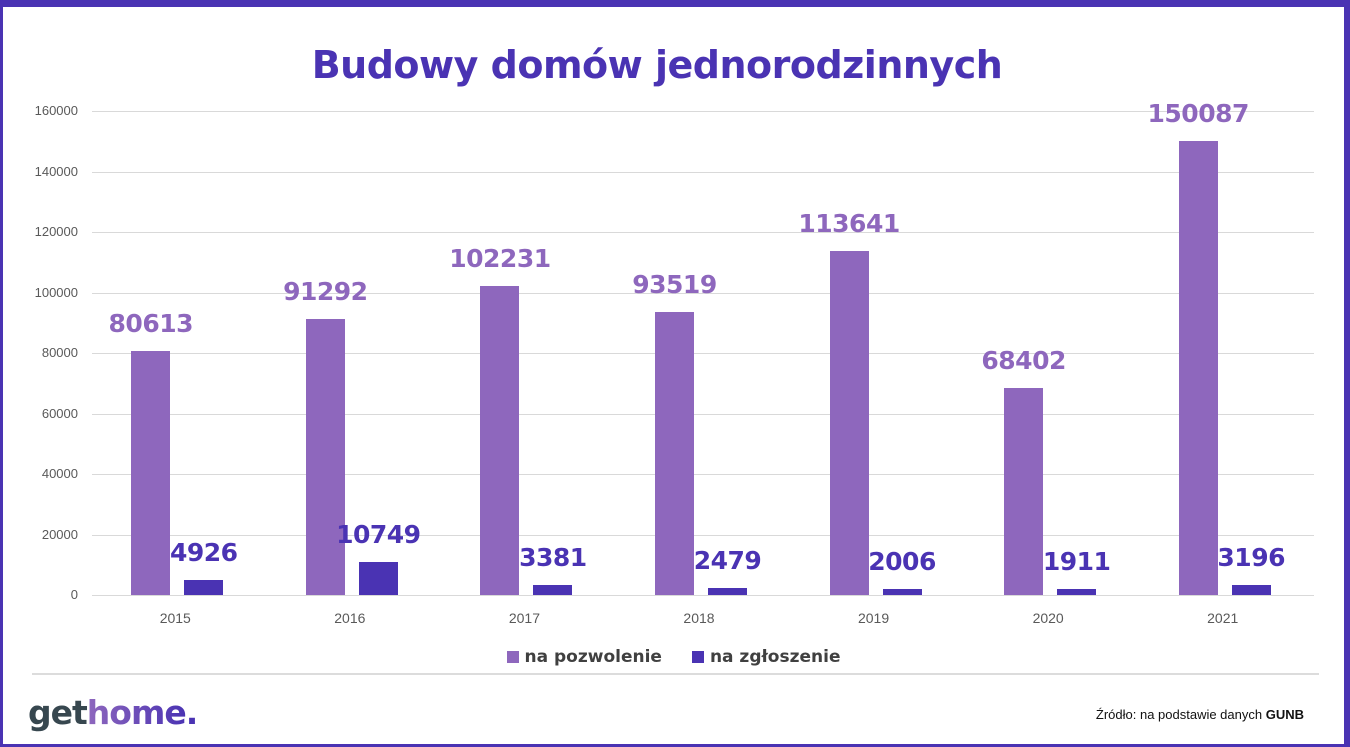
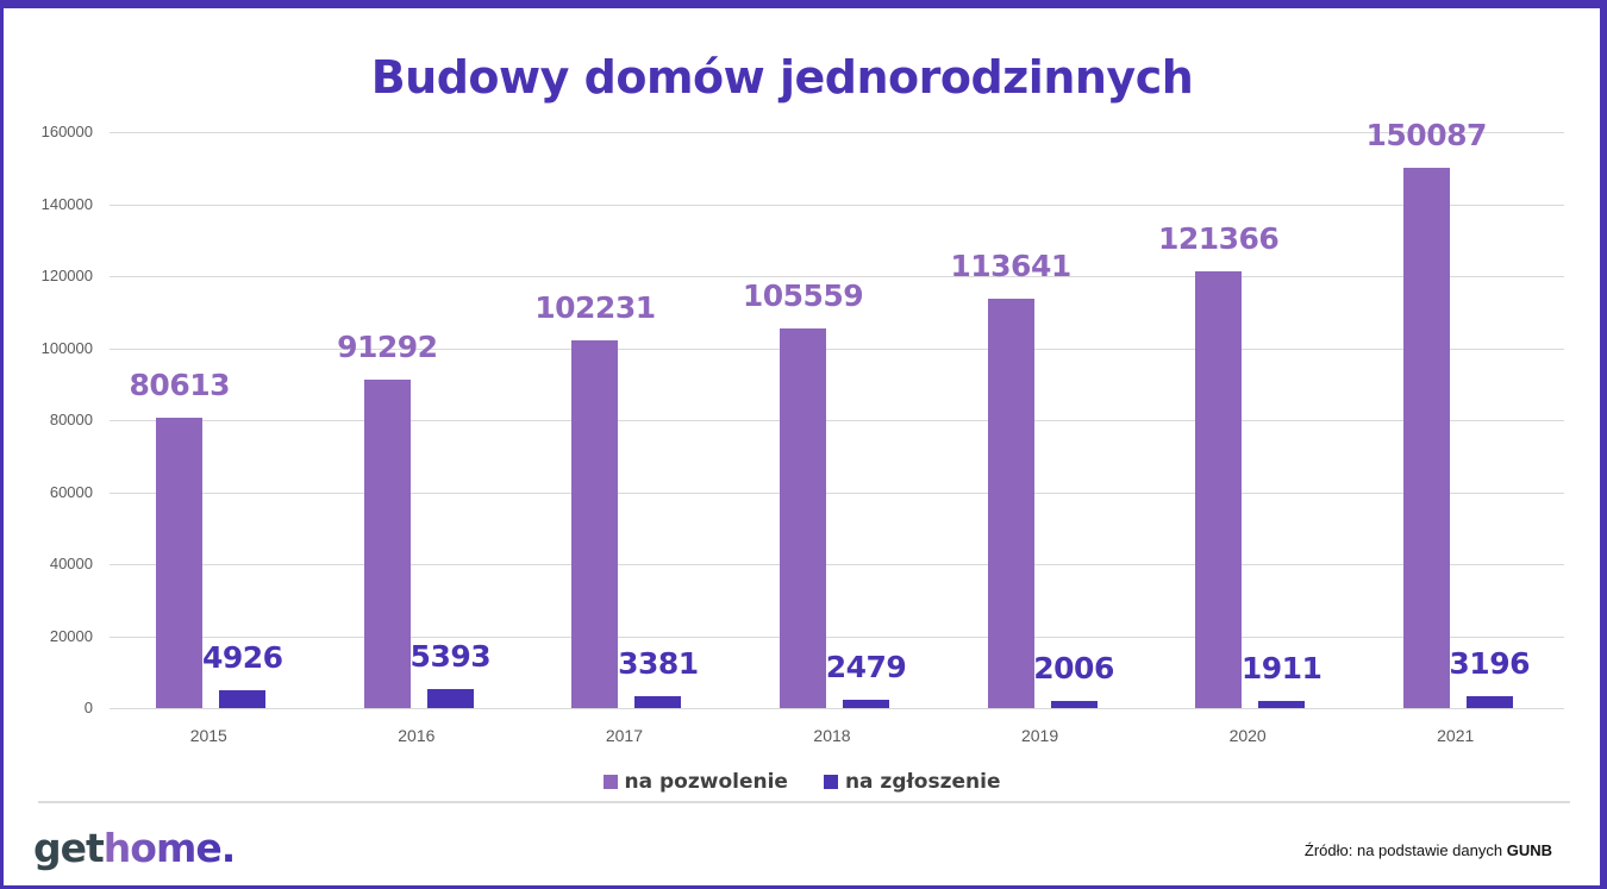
na zgłoszenie/2016: 10749 -> 5393
na pozwolenie/2018: 93519 -> 105559
na pozwolenie/2020: 68402 -> 121366
